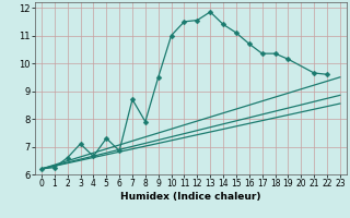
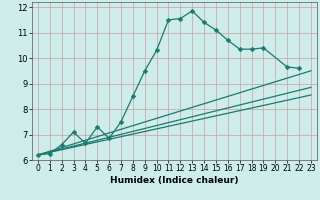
7: 8.70 -> 7.50
8: 7.90 -> 8.50
10: 11.00 -> 10.30
19: 10.15 -> 10.40
